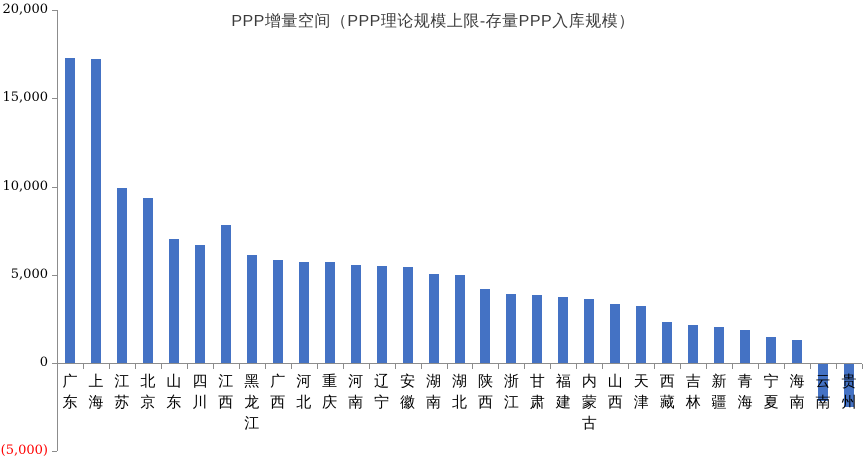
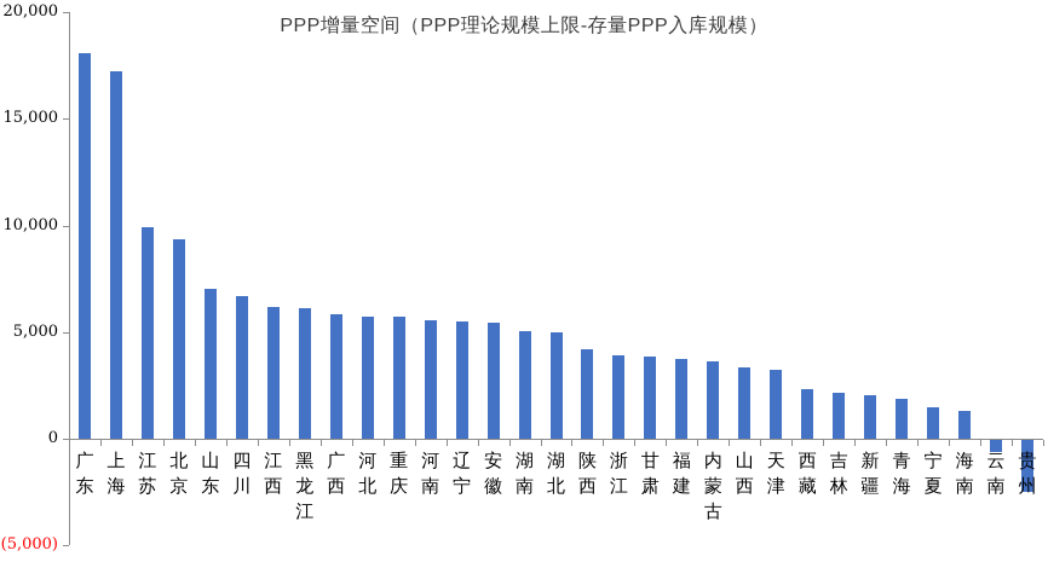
广东: 17300 -> 18100
江西: 7800 -> 6200
云南: -2100 -> -600
